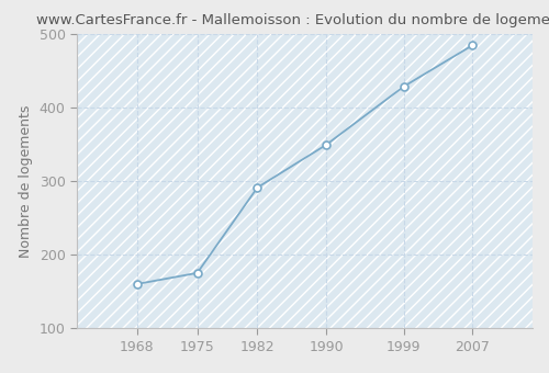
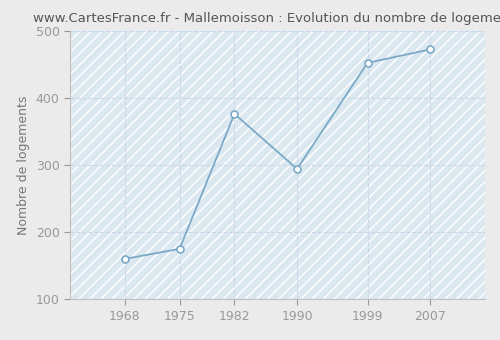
1982: 291 -> 376
1990: 349 -> 294
1999: 428 -> 452
2007: 484 -> 472
